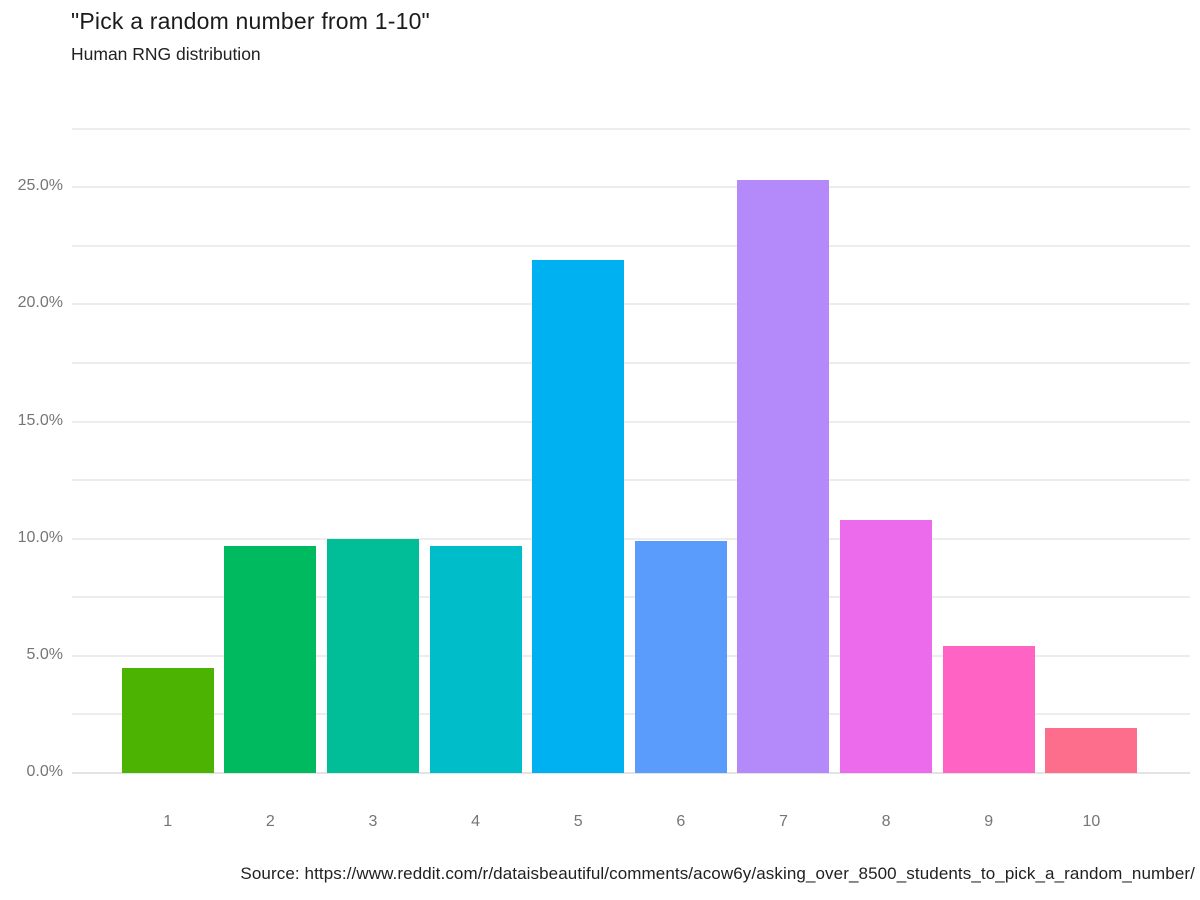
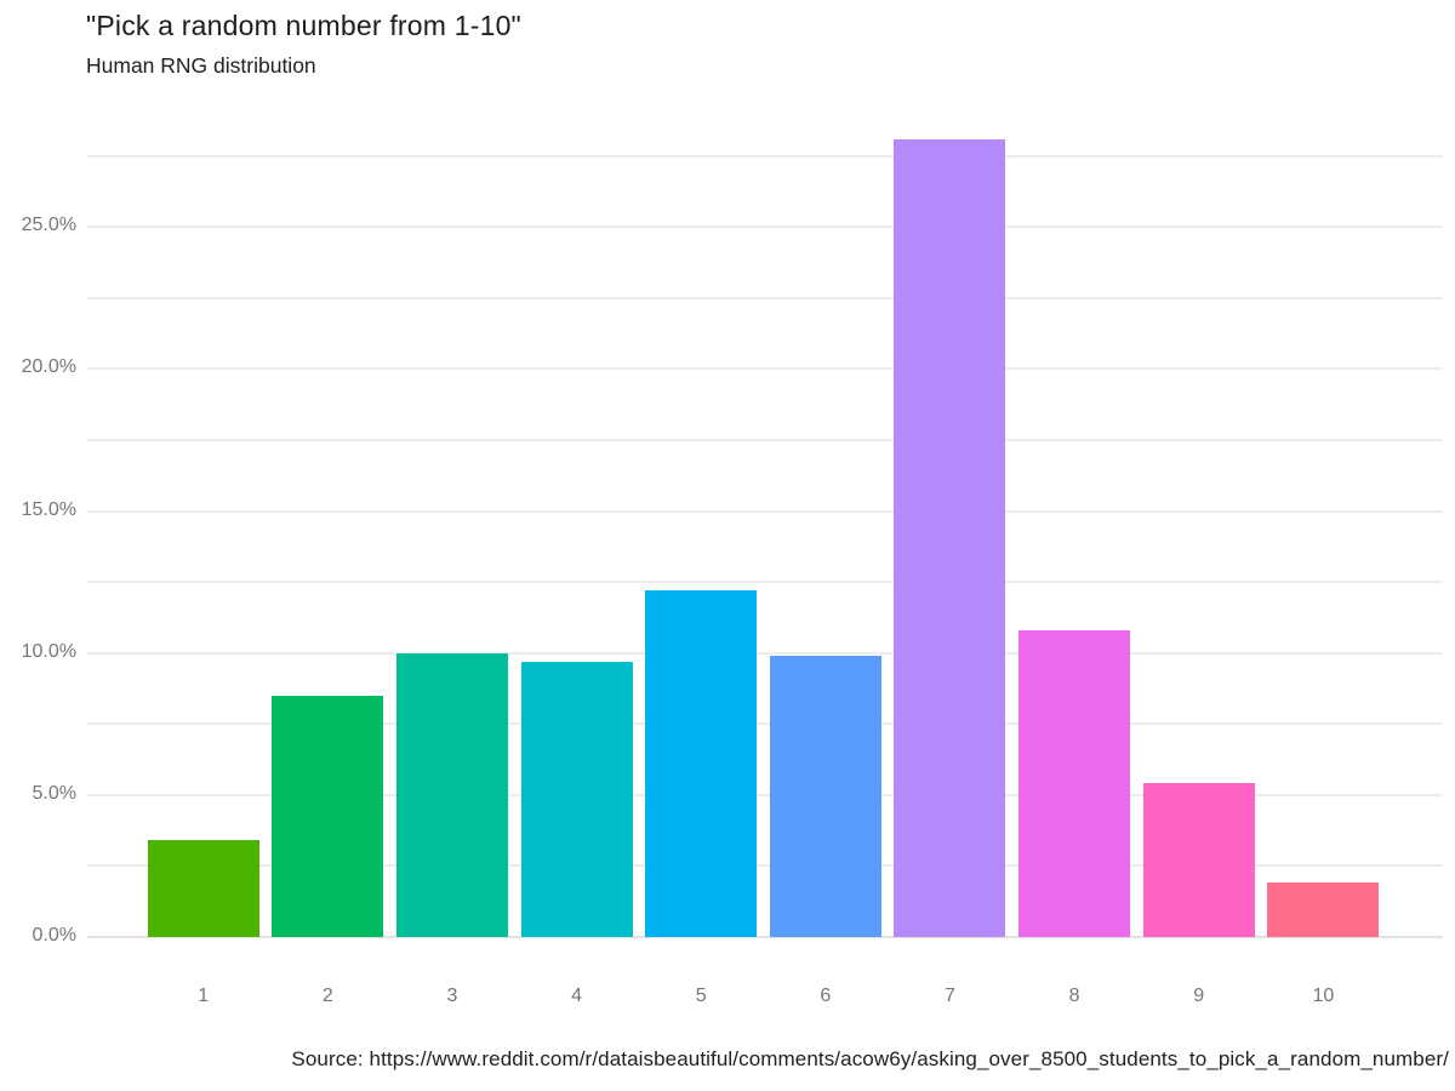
1: 4.5% -> 3.4%
2: 9.7% -> 8.5%
5: 21.9% -> 12.2%
7: 25.3% -> 28.1%
